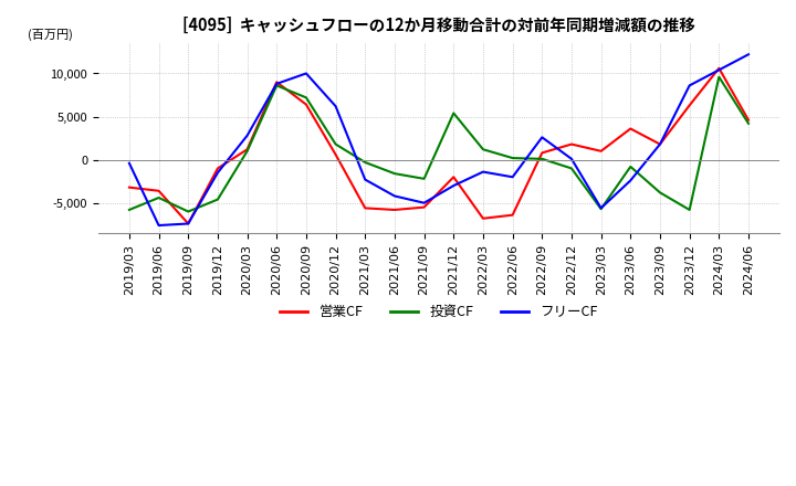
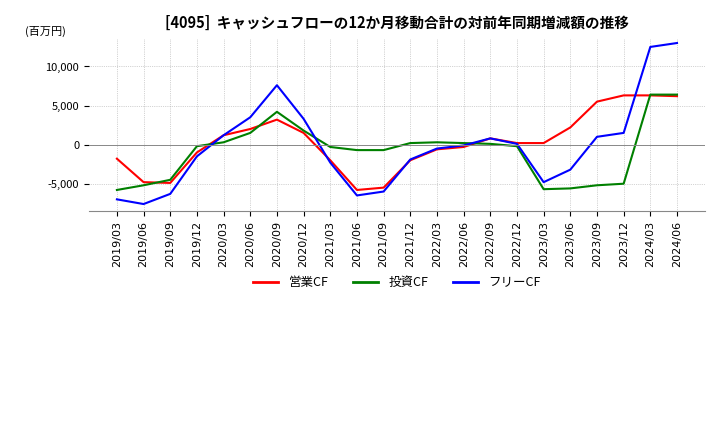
営業CF/2019/03: -3,200 -> -1,800
フリーCF/2019/03: -400 -> -7,000
営業CF/2019/06: -3,600 -> -4,800
投資CF/2019/06: -4,400 -> -5,200
営業CF/2019/09: -7,400 -> -4,900
投資CF/2019/09: -6,000 -> -4,500
フリーCF/2019/09: -7,400 -> -6,300
投資CF/2019/12: -4,600 -> -200
投資CF/2020/03: 1,000 -> 300
フリーCF/2020/03: 2,800 -> 1,200
営業CF/2020/06: 9,000 -> 2,000
投資CF/2020/06: 8,600 -> 1,500
フリーCF/2020/06: 8,800 -> 3,500
営業CF/2020/09: 6,400 -> 3,200
投資CF/2020/09: 7,200 -> 4,200
フリーCF/2020/09: 10,000 -> 7,600
営業CF/2020/12: 600 -> 1,500
フリーCF/2020/12: 6,200 -> 3,300
営業CF/2021/03: -5,600 -> -2,000
投資CF/2021/06: -1,600 -> -700
フリーCF/2021/06: -4,200 -> -6,500
投資CF/2021/09: -2,200 -> -700
フリーCF/2021/09: -5,000 -> -6,000
投資CF/2021/12: 5,400 -> 200
フリーCF/2021/12: -3,000 -> -1,900
営業CF/2022/03: -6,800 -> -600
投資CF/2022/03: 1,200 -> 300
フリーCF/2022/03: -1,400 -> -500
営業CF/2022/06: -6,400 -> -300
フリーCF/2022/06: -2,000 -> -100
フリーCF/2022/09: 2,600 -> 800
営業CF/2022/12: 1,800 -> 200
投資CF/2022/12: -1,000 -> -200
営業CF/2023/03: 1,000 -> 200
フリーCF/2023/03: -5,600 -> -4,800
営業CF/2023/06: 3,600 -> 2,200
投資CF/2023/06: -800 -> -5,600
フリーCF/2023/06: -2,400 -> -3,200
営業CF/2023/09: 1,800 -> 5,500
投資CF/2023/09: -3,800 -> -5,200
フリーCF/2023/09: 1,800 -> 1,000
投資CF/2023/12: -5,800 -> -5,000
フリーCF/2023/12: 8,600 -> 1,500
営業CF/2024/03: 10,600 -> 6,300
投資CF/2024/03: 9,600 -> 6,400
フリーCF/2024/03: 10,400 -> 12,500
営業CF/2024/06: 4,600 -> 6,200
投資CF/2024/06: 4,200 -> 6,400
フリーCF/2024/06: 12,200 -> 13,000
